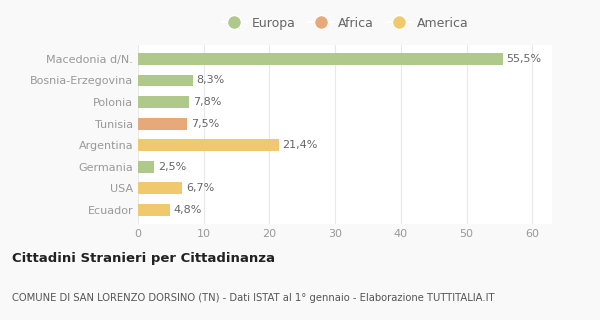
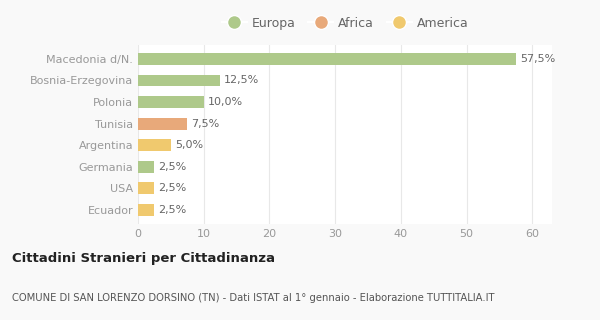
Macedonia d/N.: 55,5% -> 57,5%
Bosnia-Erzegovina: 8,3% -> 12,5%
Polonia: 7,8% -> 10,0%
Argentina: 21,4% -> 5,0%
USA: 6,7% -> 2,5%
Ecuador: 4,8% -> 2,5%
